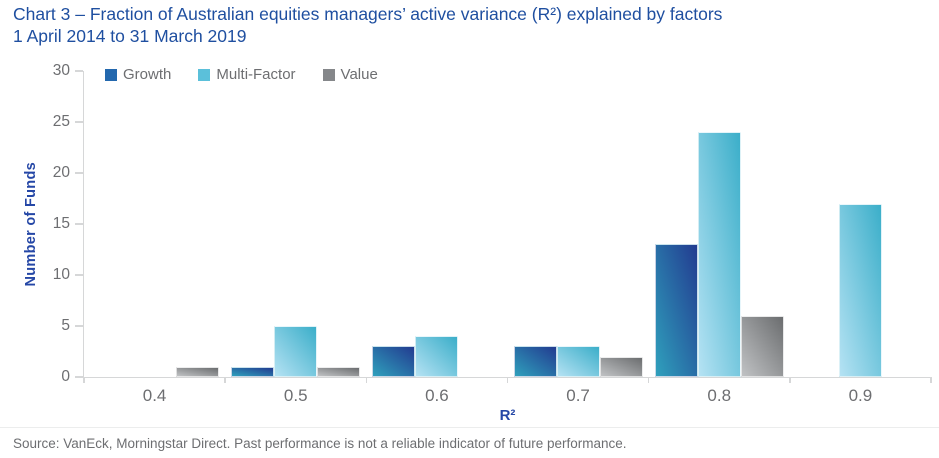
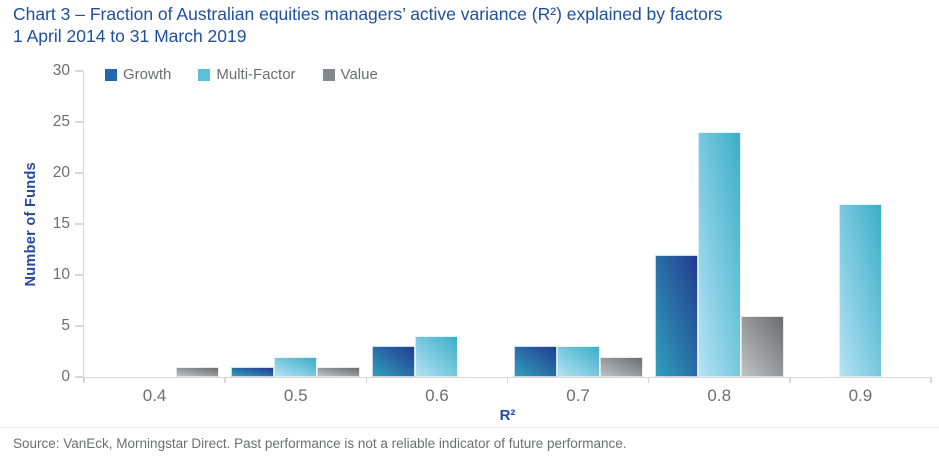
Multi-Factor/0.5: 5 -> 2
Growth/0.8: 13 -> 12
